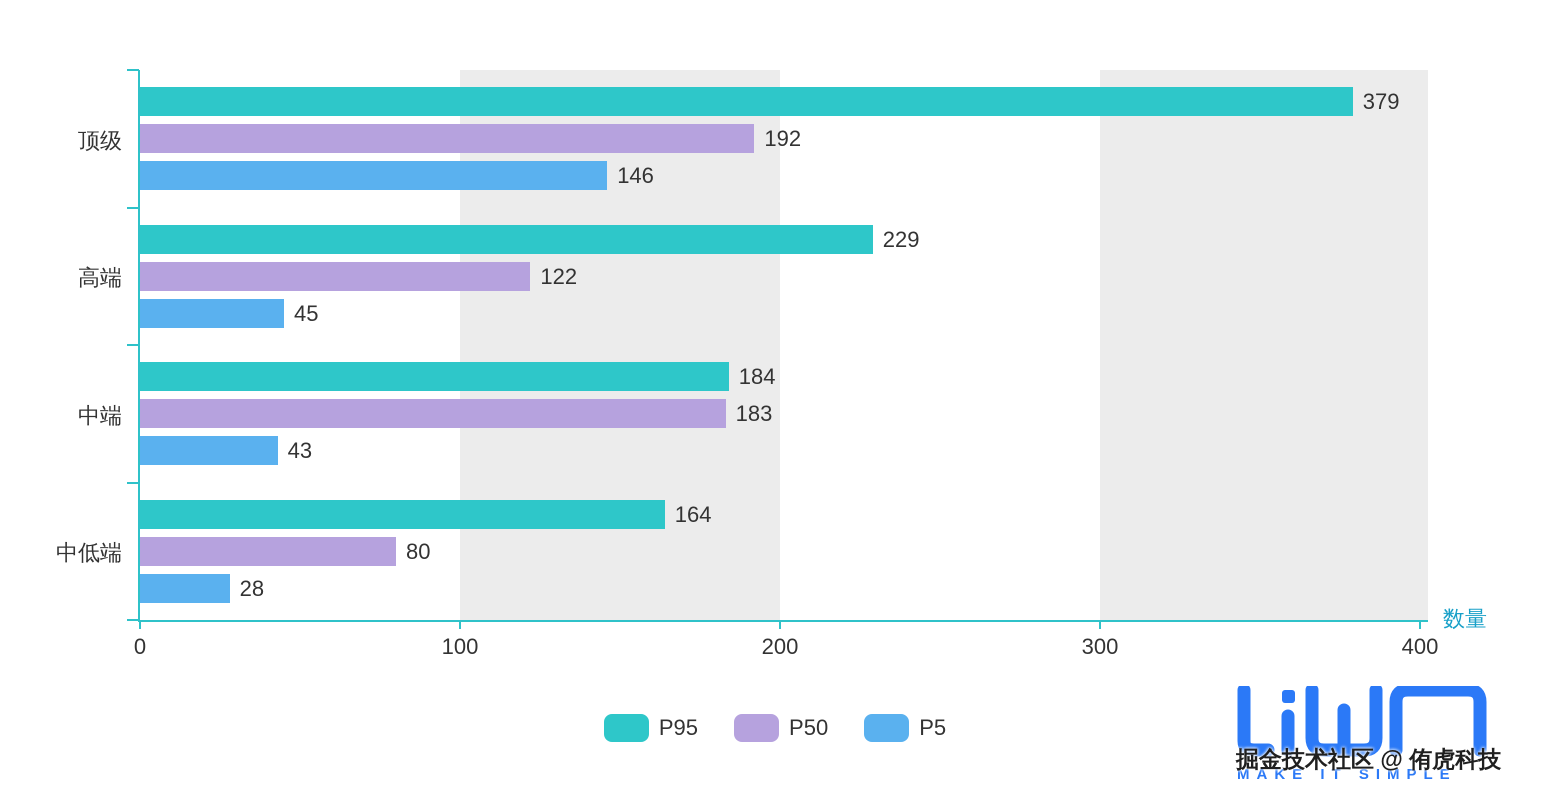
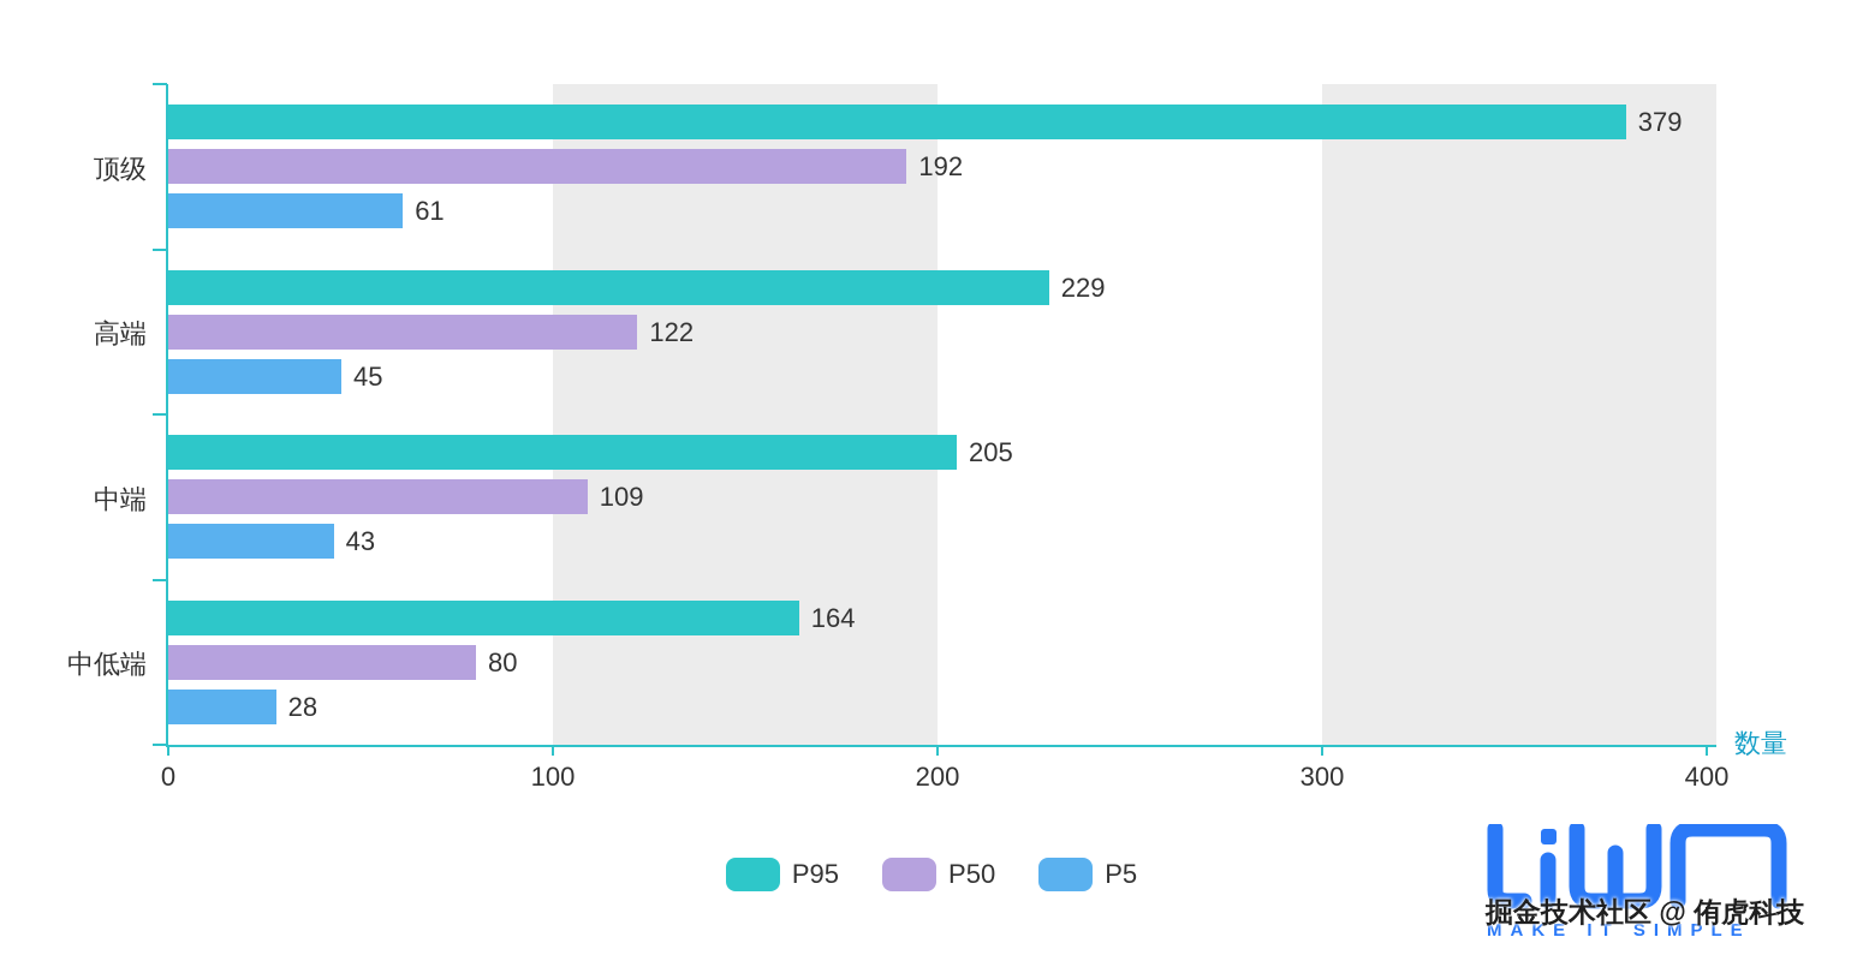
P5/顶级: 146 -> 61
P95/中端: 184 -> 205
P50/中端: 183 -> 109
